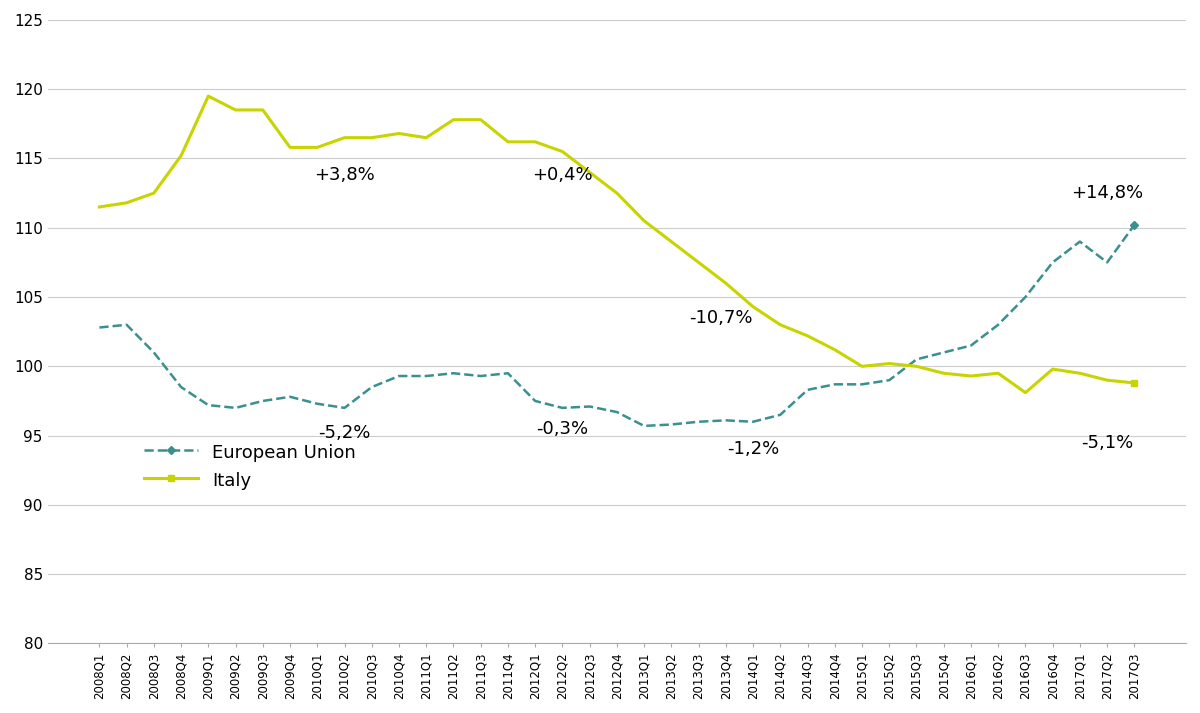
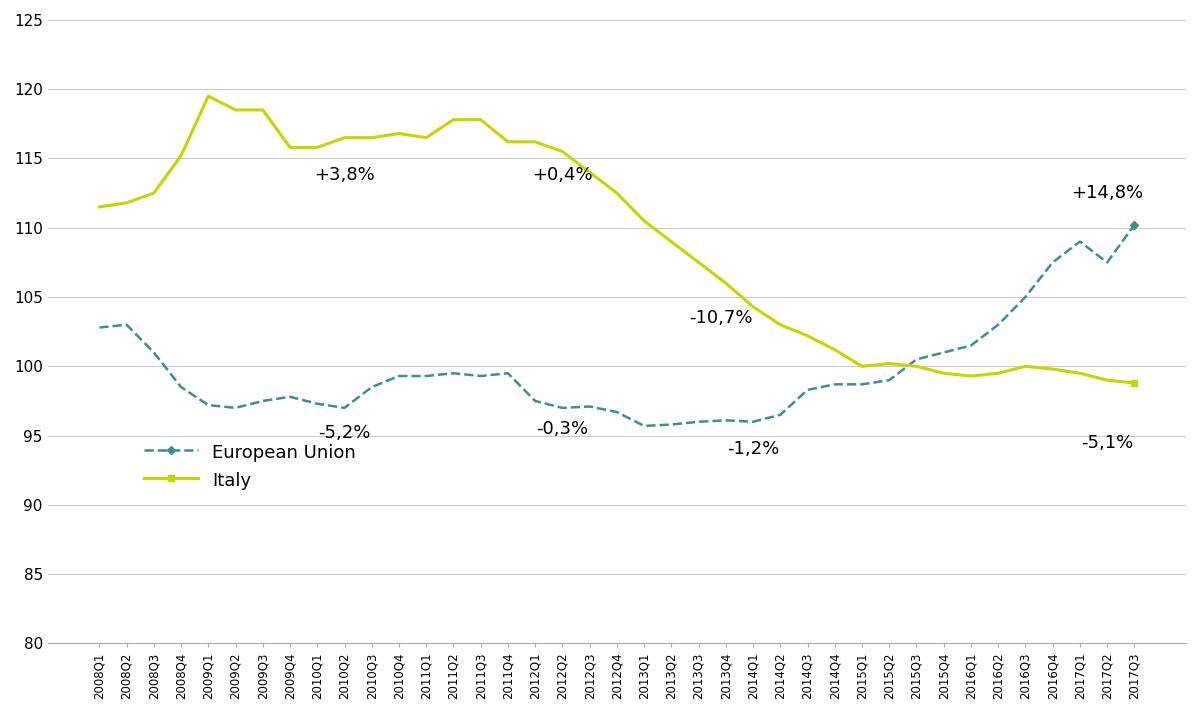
Italy/2016Q3: 98.1 -> 100.0
